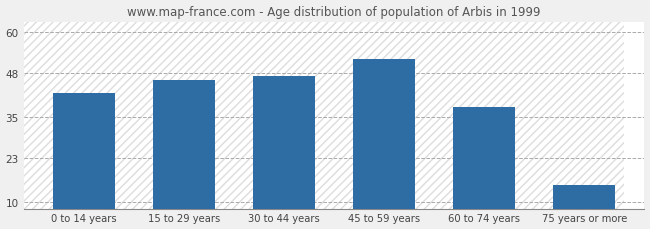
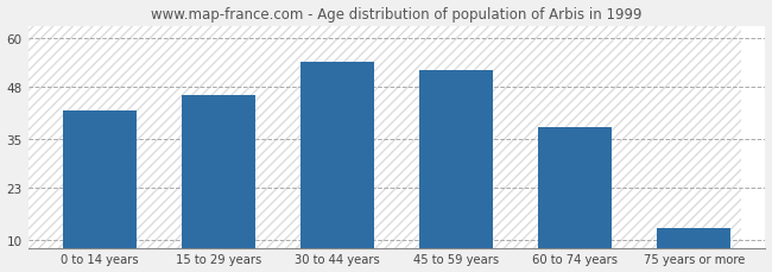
30 to 44 years: 47 -> 54
75 years or more: 15 -> 13
